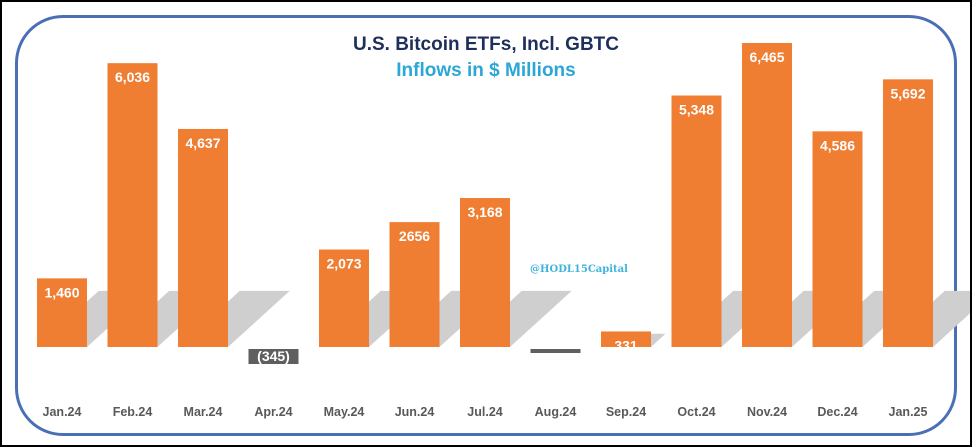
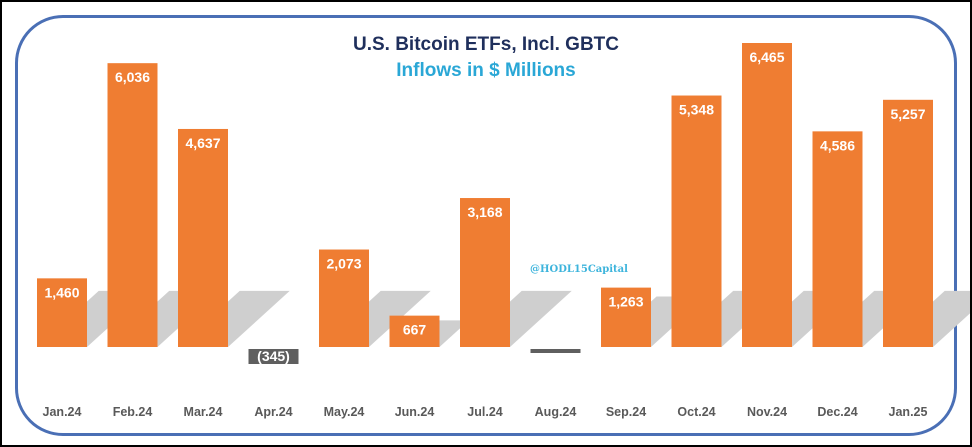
Jun.24: 2656 -> 667
Sep.24: 331 -> 1,263
Jan.25: 5,692 -> 5,257
